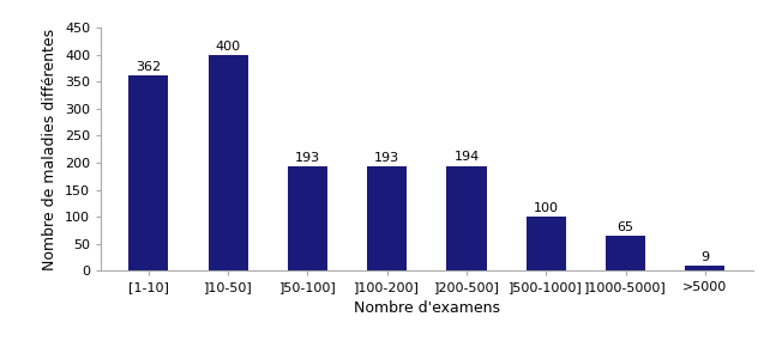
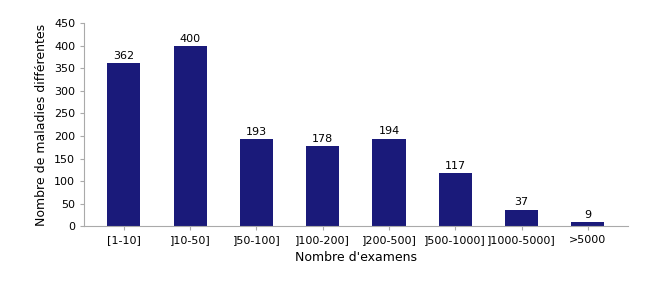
]100-200]: 193 -> 178
]500-1000]: 100 -> 117
]1000-5000]: 65 -> 37
